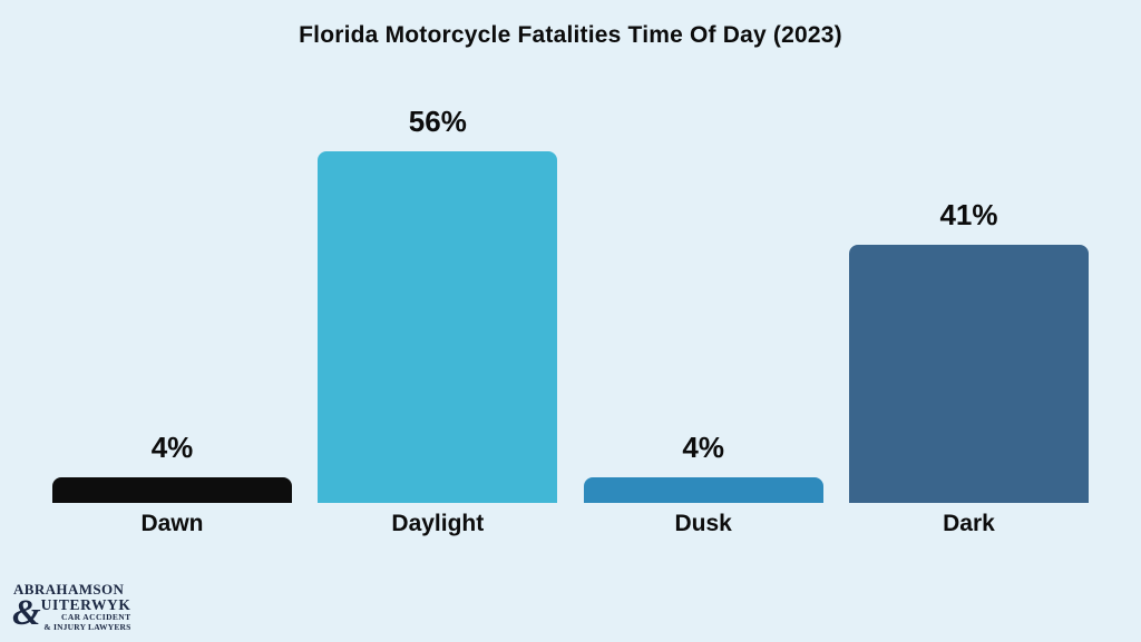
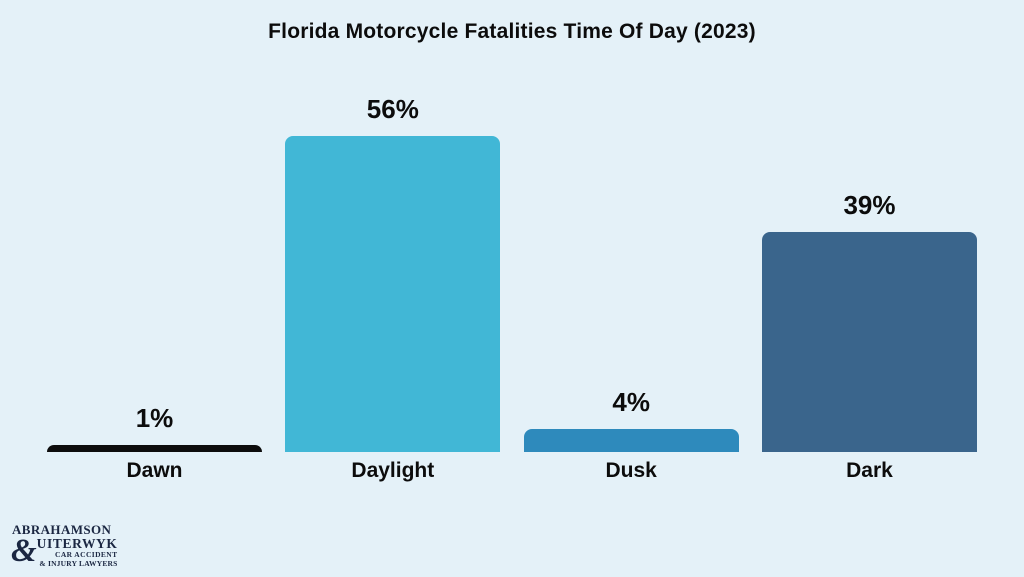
Dawn: 4% -> 1%
Dark: 41% -> 39%
